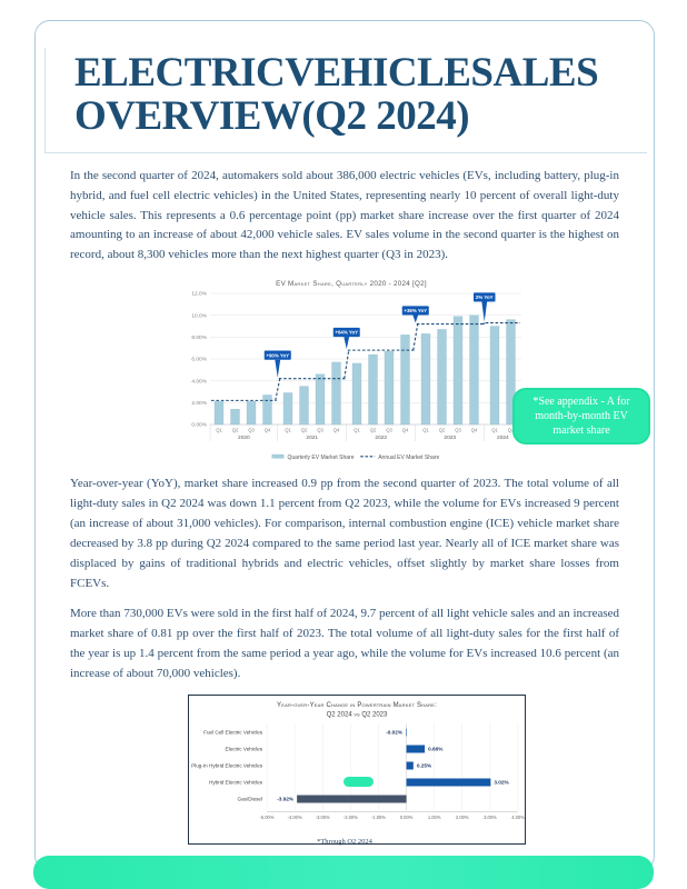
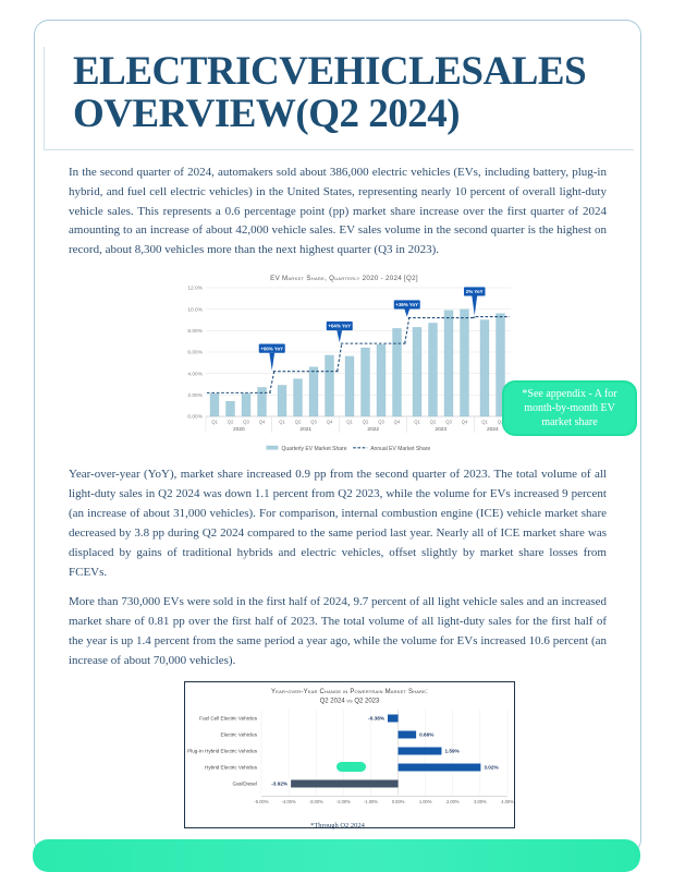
Year-over-Year Change in Powertrain Market Share:/Fuel Cell Electric Vehicles: -0.02% -> -0.38%
Year-over-Year Change in Powertrain Market Share:/Plug-In Hybrid Electric Vehicles: 0.25% -> 1.59%
